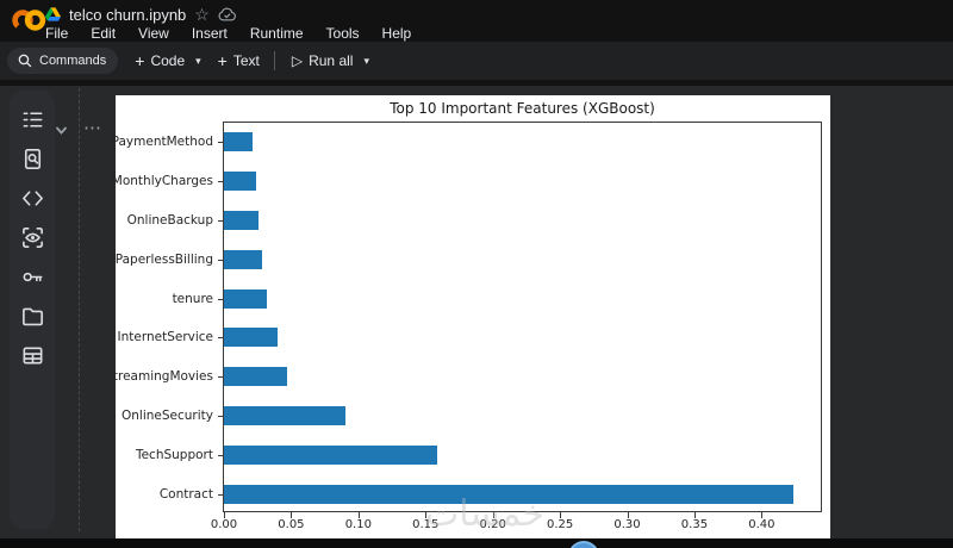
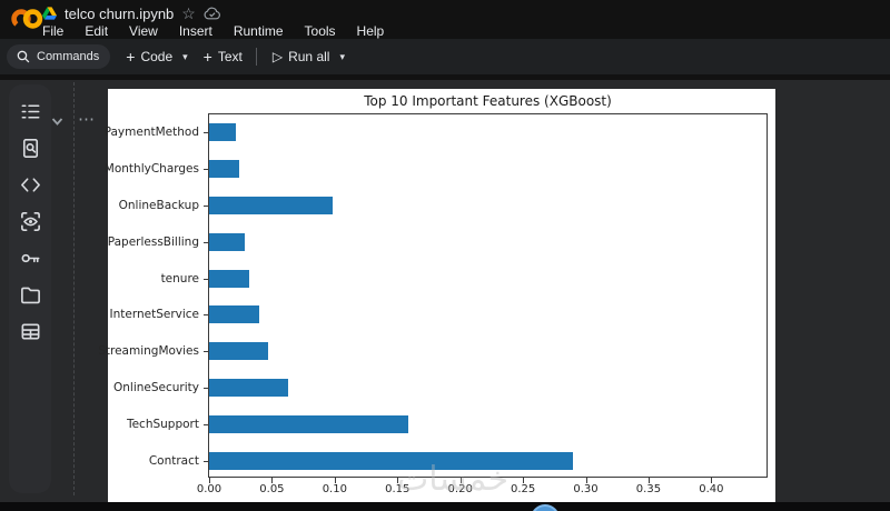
OnlineBackup: 0.026 -> 0.098
OnlineSecurity: 0.090 -> 0.063
Contract: 0.424 -> 0.290
